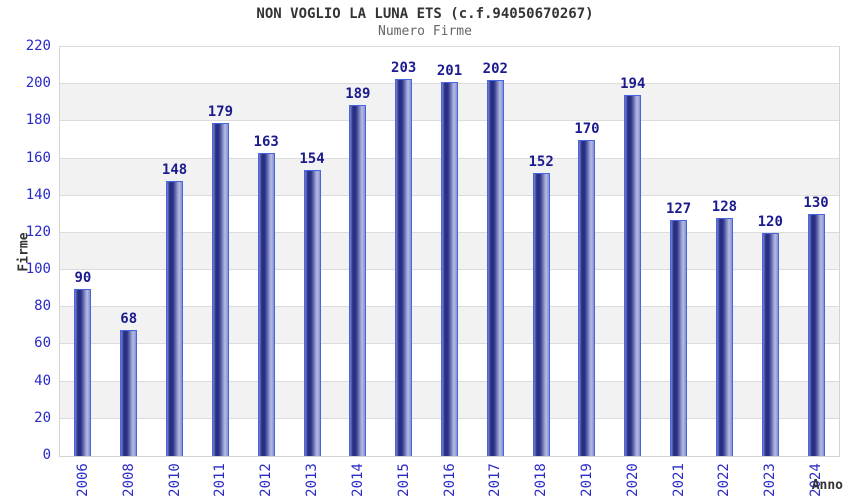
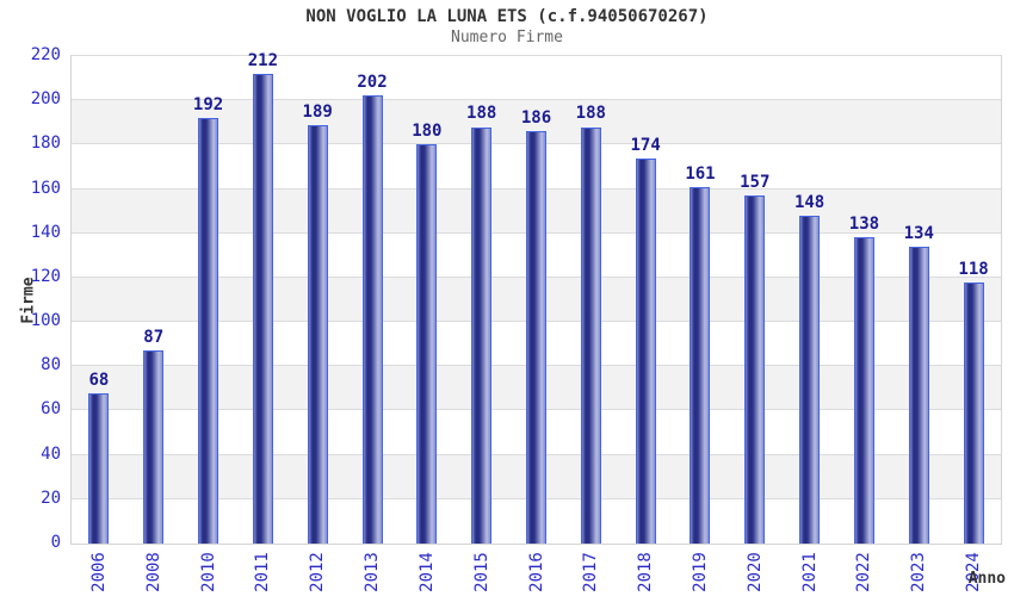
2006: 90 -> 68
2008: 68 -> 87
2010: 148 -> 192
2011: 179 -> 212
2012: 163 -> 189
2013: 154 -> 202
2014: 189 -> 180
2015: 203 -> 188
2016: 201 -> 186
2017: 202 -> 188
2018: 152 -> 174
2019: 170 -> 161
2020: 194 -> 157
2021: 127 -> 148
2022: 128 -> 138
2023: 120 -> 134
2024: 130 -> 118
